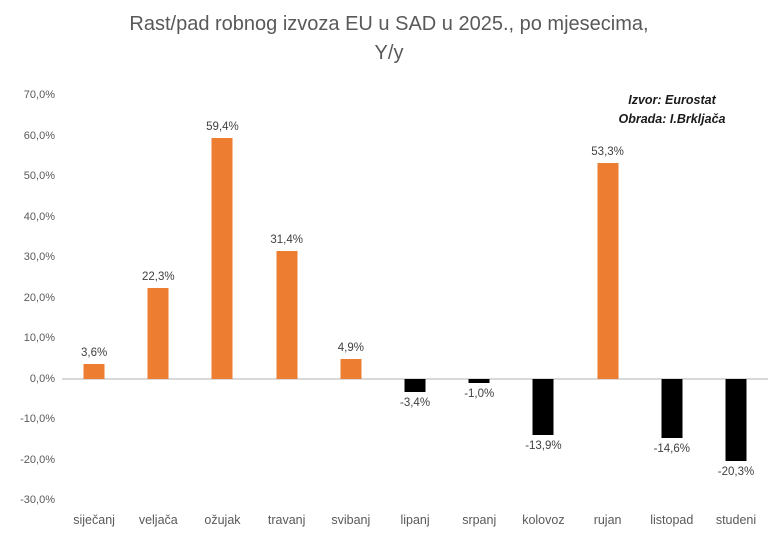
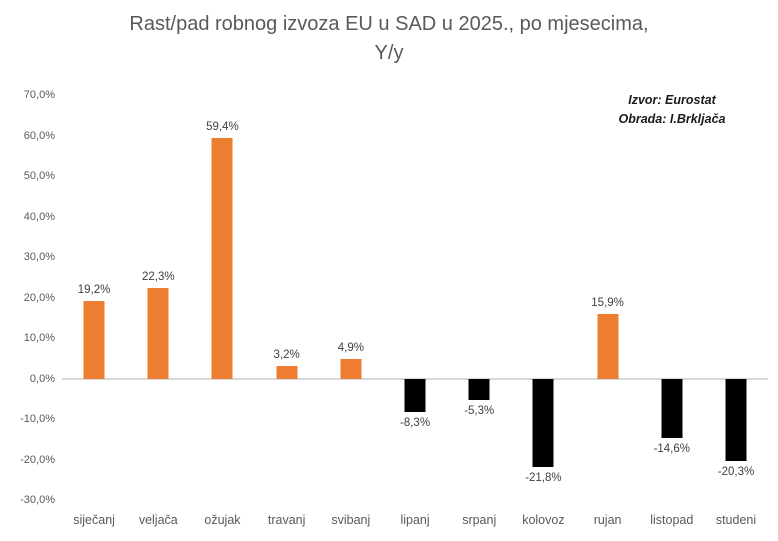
siječanj: 3,6% -> 19,2%
travanj: 31,4% -> 3,2%
lipanj: -3,4% -> -8,3%
srpanj: -1,0% -> -5,3%
kolovoz: -13,9% -> -21,8%
rujan: 53,3% -> 15,9%
